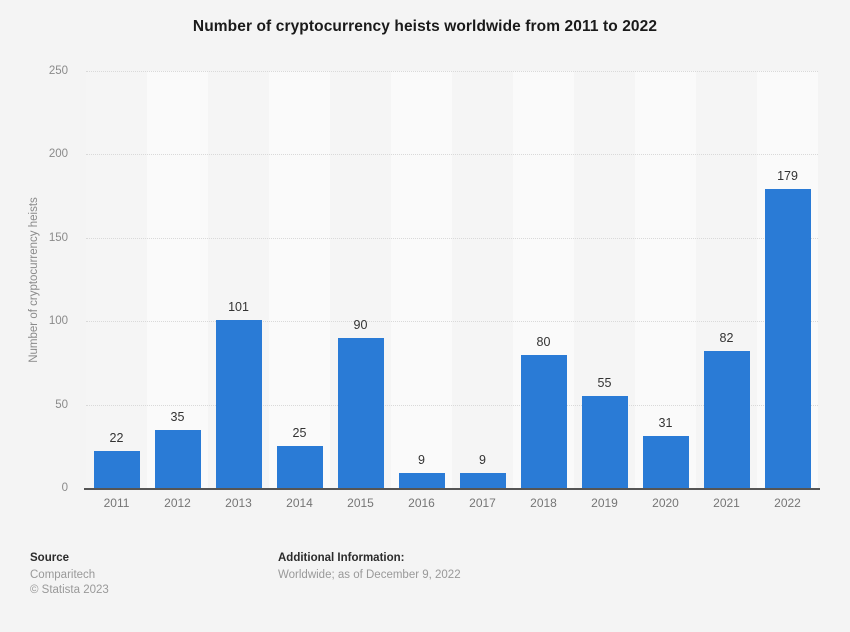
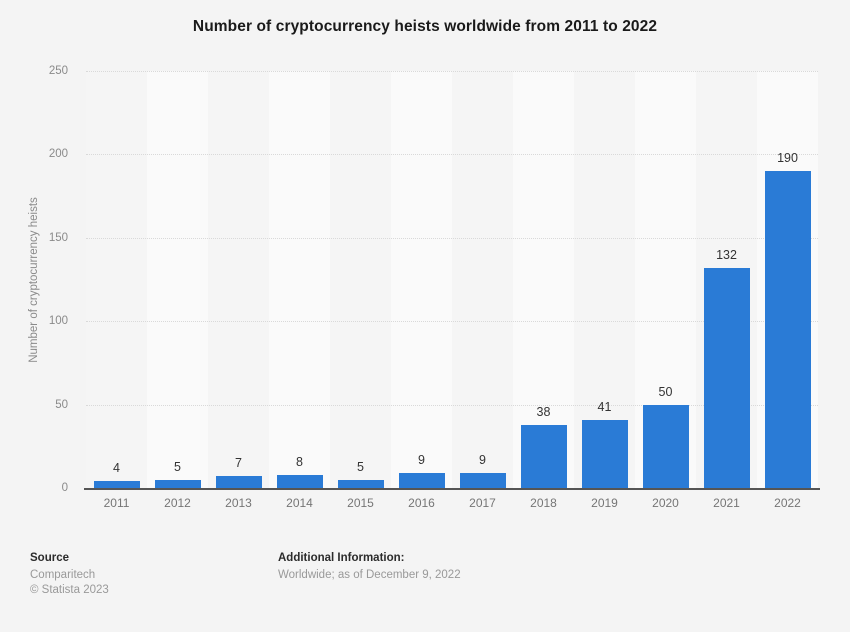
2011: 22 -> 4
2012: 35 -> 5
2013: 101 -> 7
2014: 25 -> 8
2015: 90 -> 5
2018: 80 -> 38
2019: 55 -> 41
2020: 31 -> 50
2021: 82 -> 132
2022: 179 -> 190
